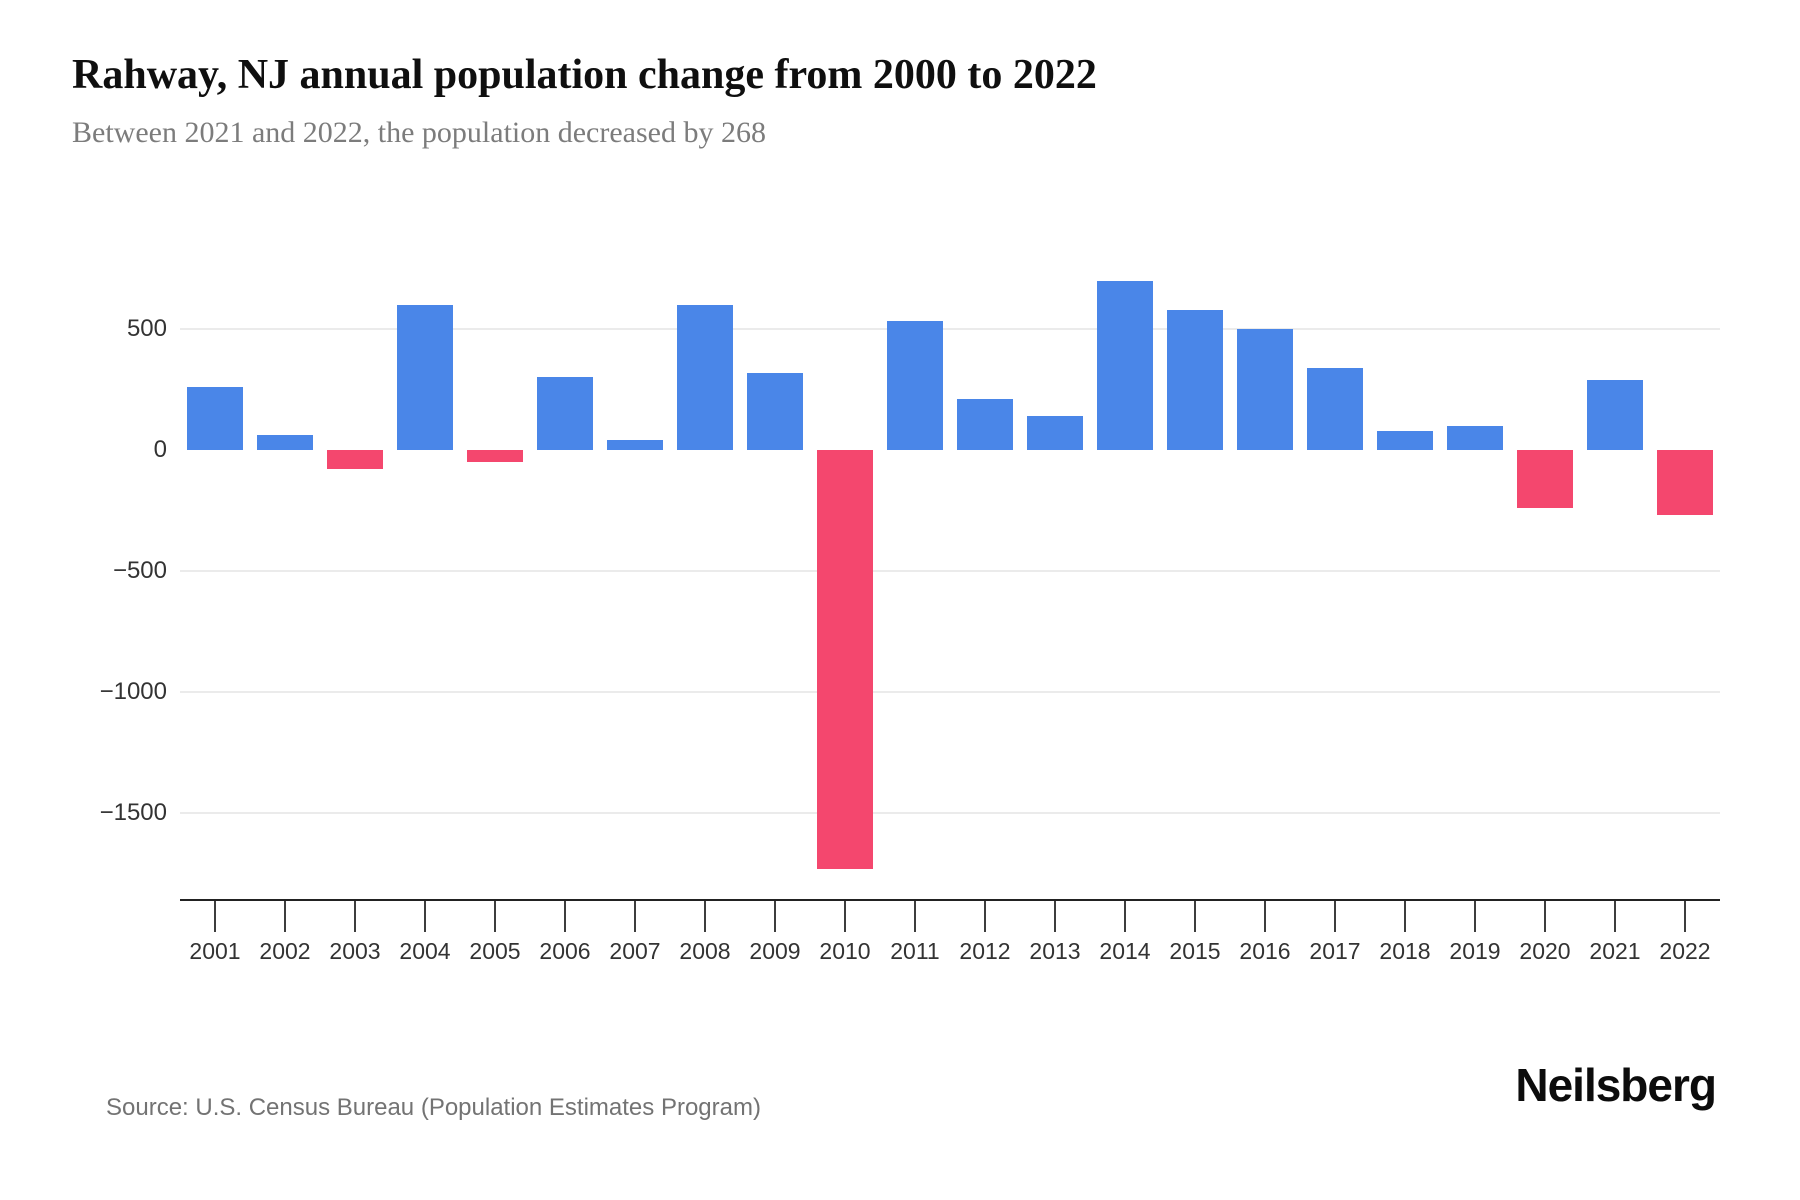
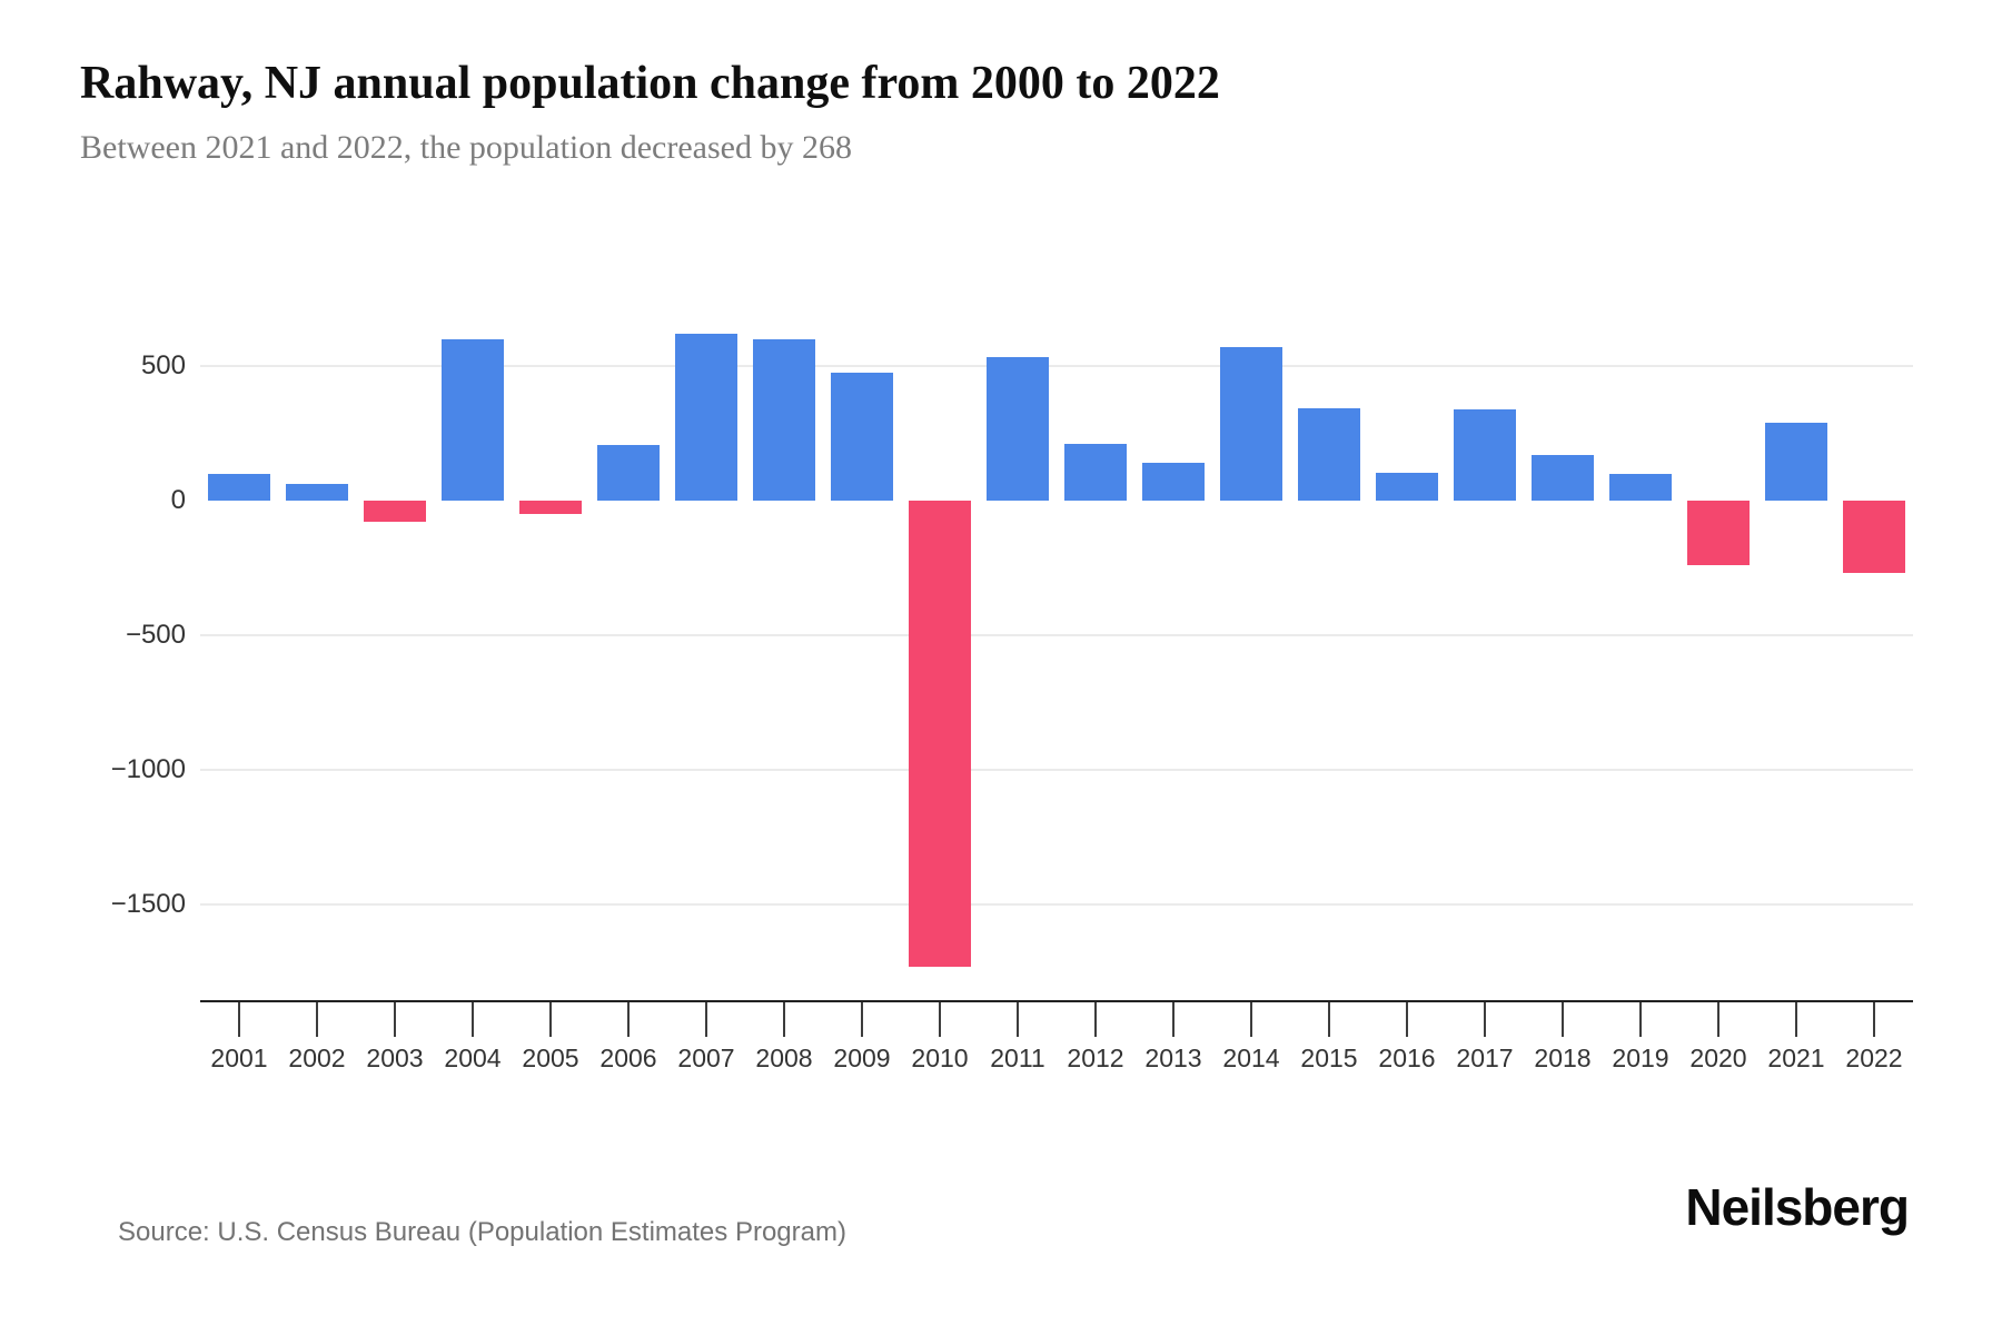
2001: 260 -> 100
2006: 300 -> 200
2007: 40 -> 620
2009: 320 -> 480
2014: 700 -> 570
2015: 580 -> 340
2016: 500 -> 100
2018: 80 -> 170
